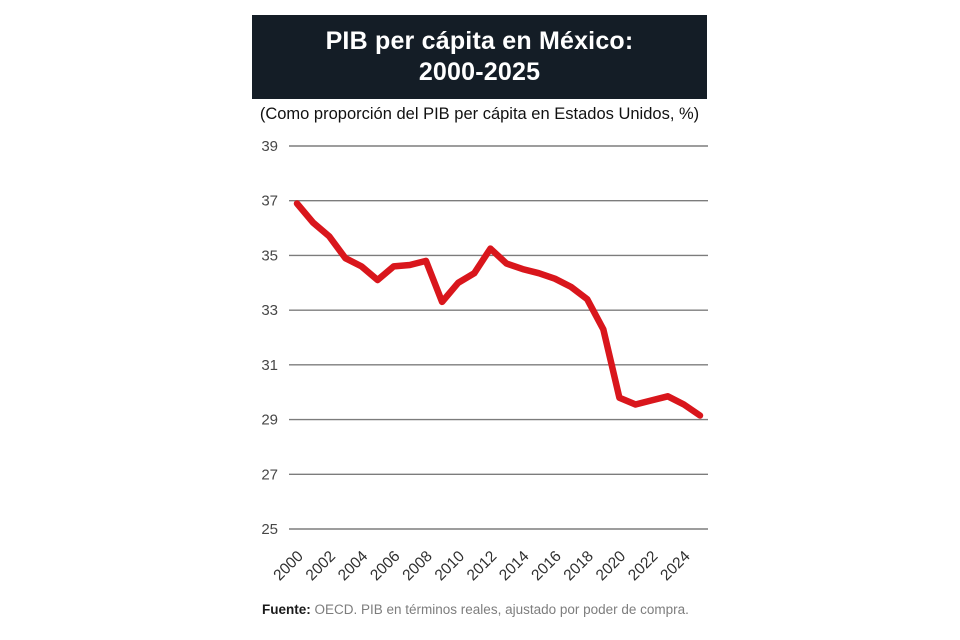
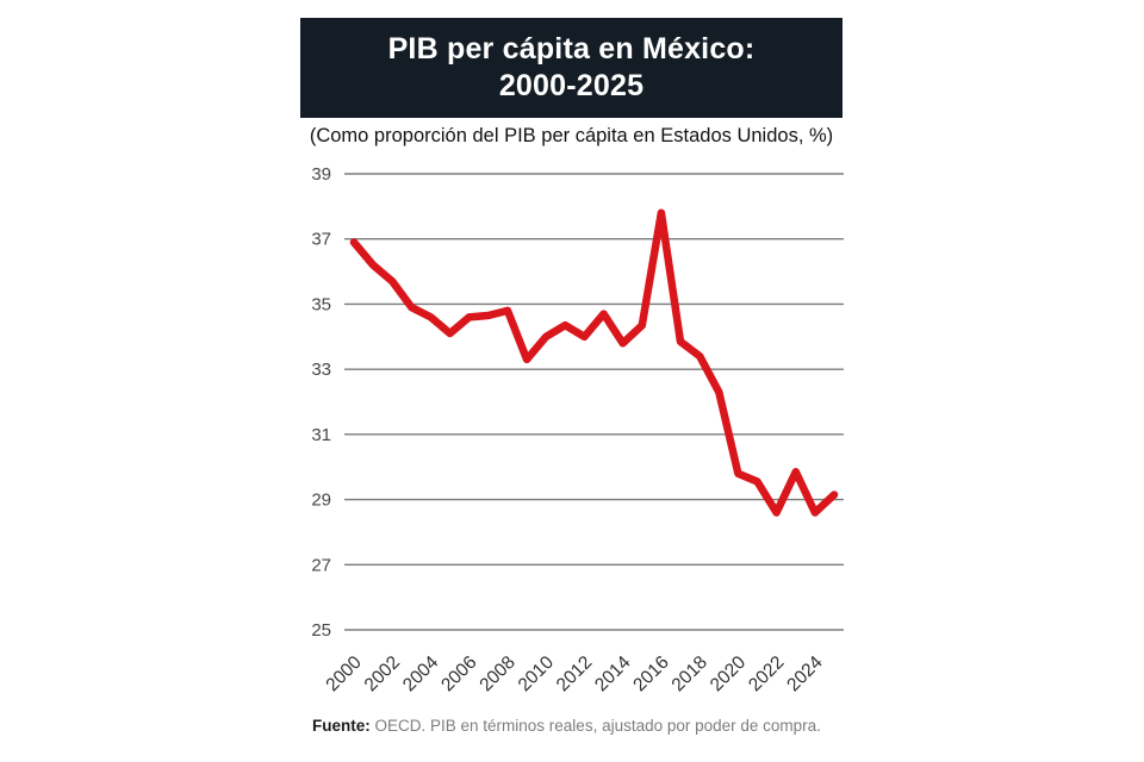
2012: 35.2 -> 34.0
2014: 34.5 -> 33.8
2016: 34.1 -> 37.8
2022: 29.7 -> 28.6
2024: 29.6 -> 28.6
